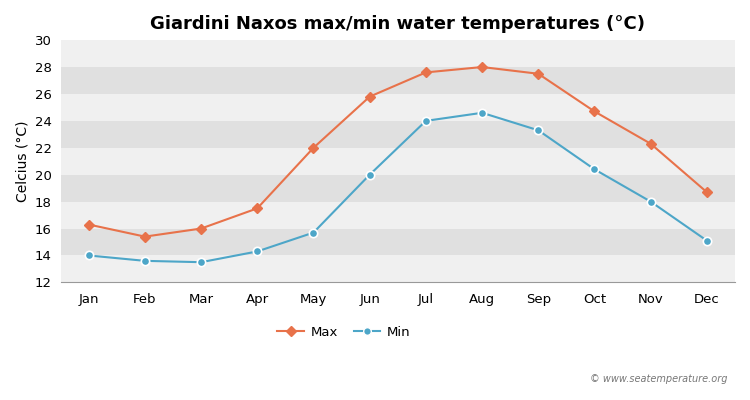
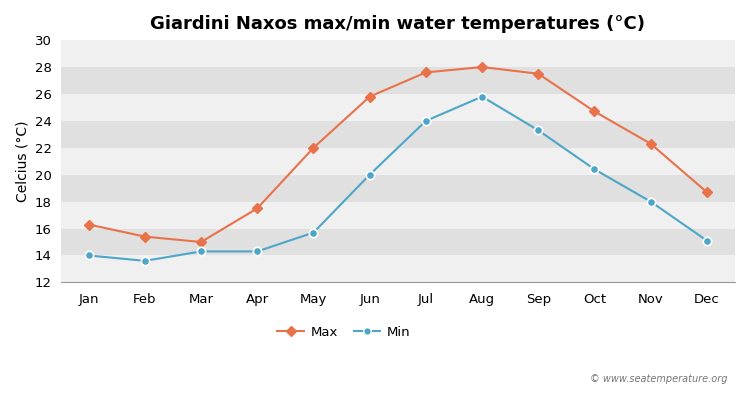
Max/Mar: 16.0 -> 15.0
Min/Mar: 13.5 -> 14.3
Min/Aug: 24.6 -> 25.8
